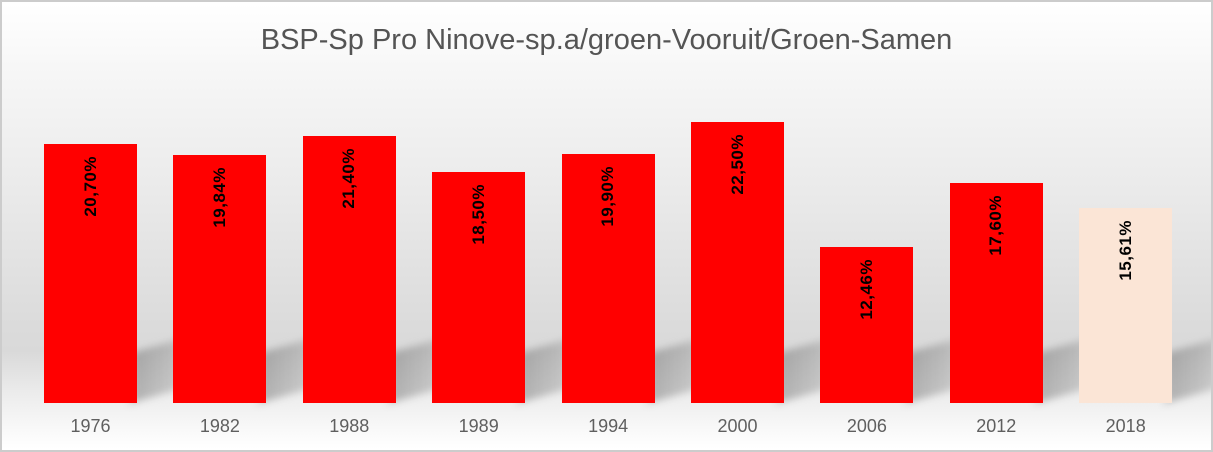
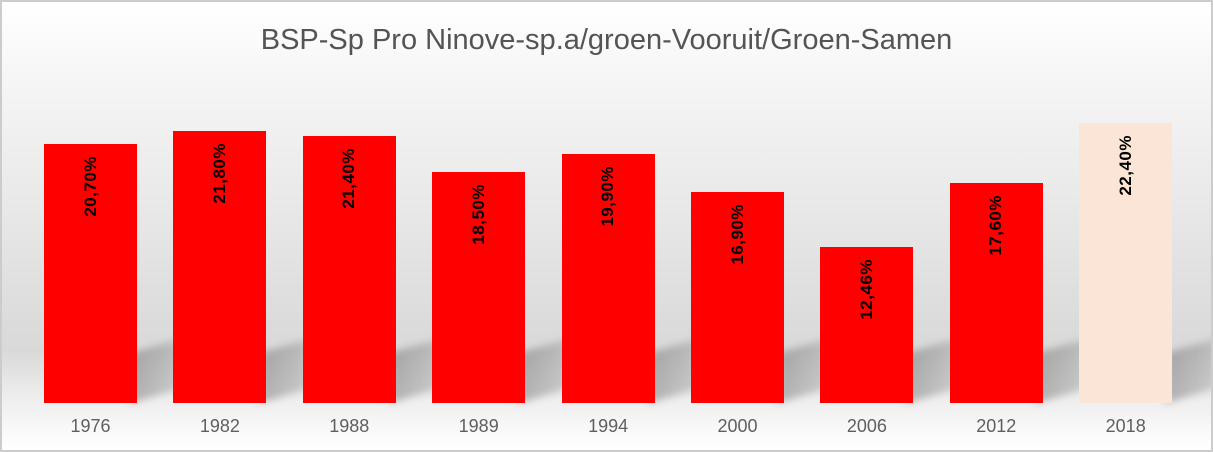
1982: 19,84% -> 21,80%
2000: 22,50% -> 16,90%
2018: 15,61% -> 22,40%
